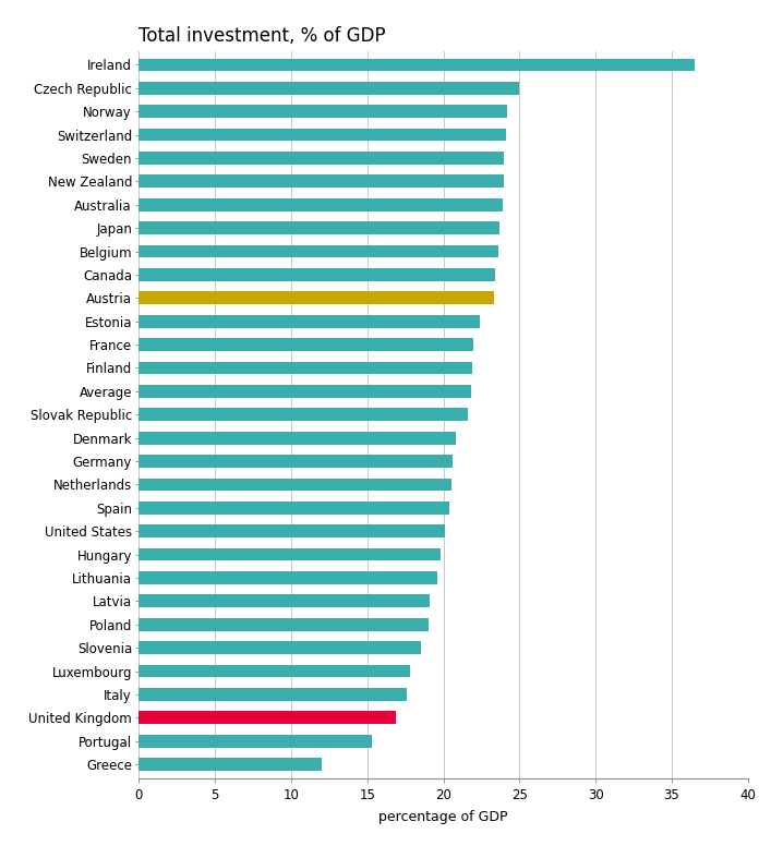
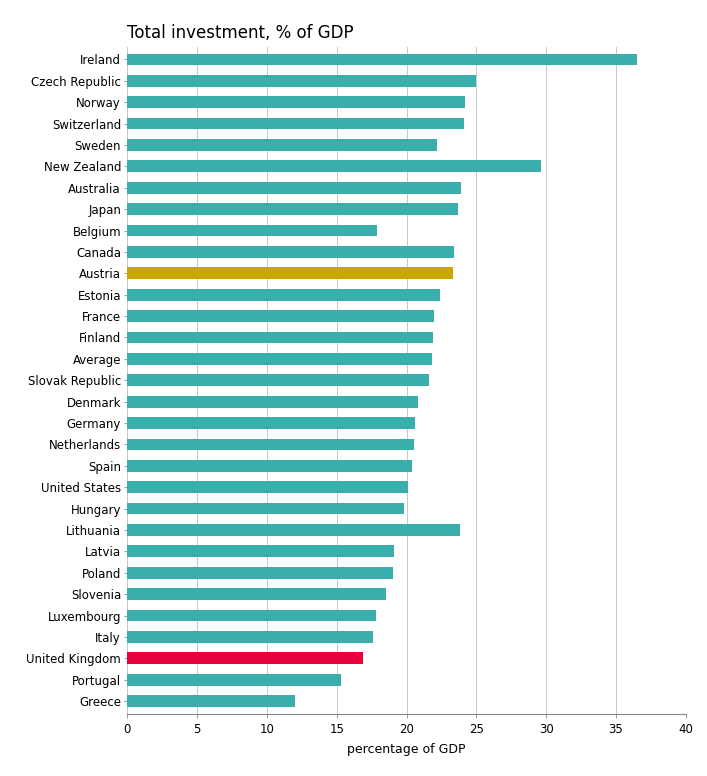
Sweden: 24.0 -> 22.2
New Zealand: 24.0 -> 29.6
Belgium: 23.6 -> 17.9
Lithuania: 19.6 -> 23.8
